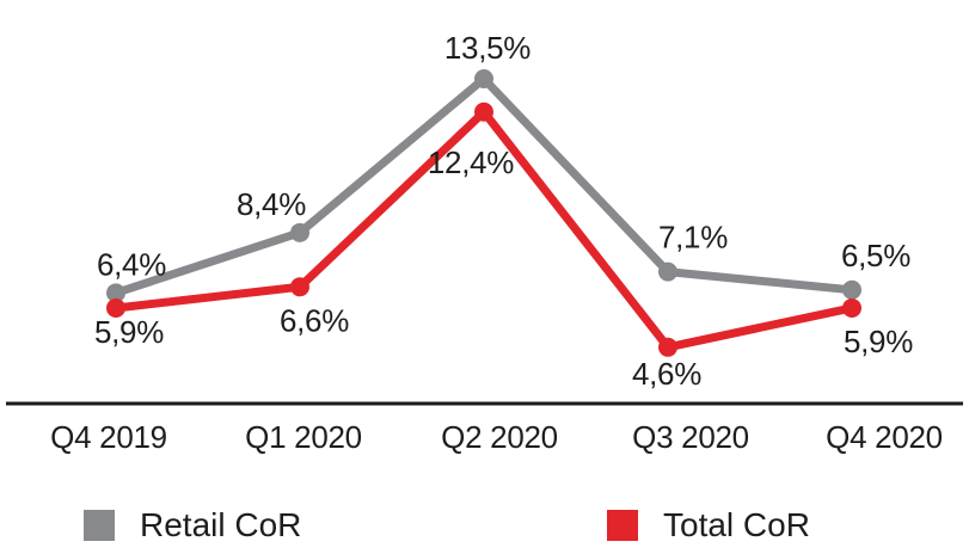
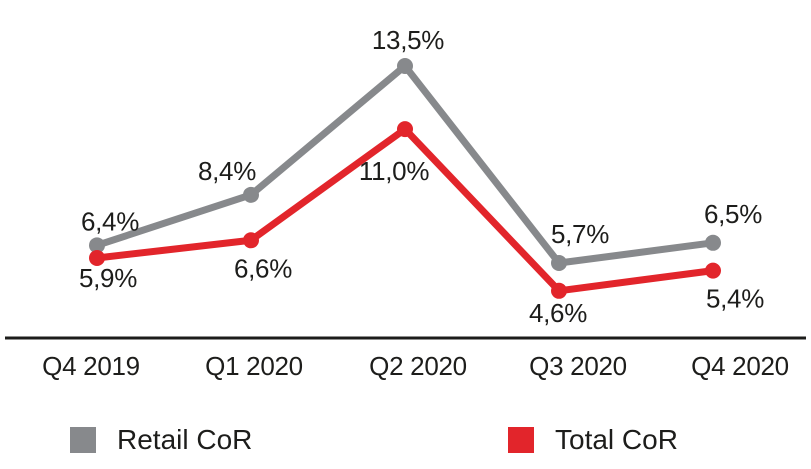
Total CoR/Q2 2020: 12,4% -> 11,0%
Retail CoR/Q3 2020: 7,1% -> 5,7%
Total CoR/Q4 2020: 5,9% -> 5,4%
